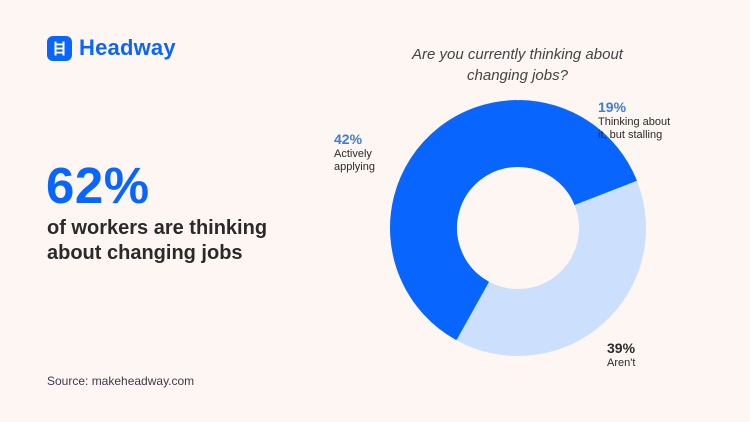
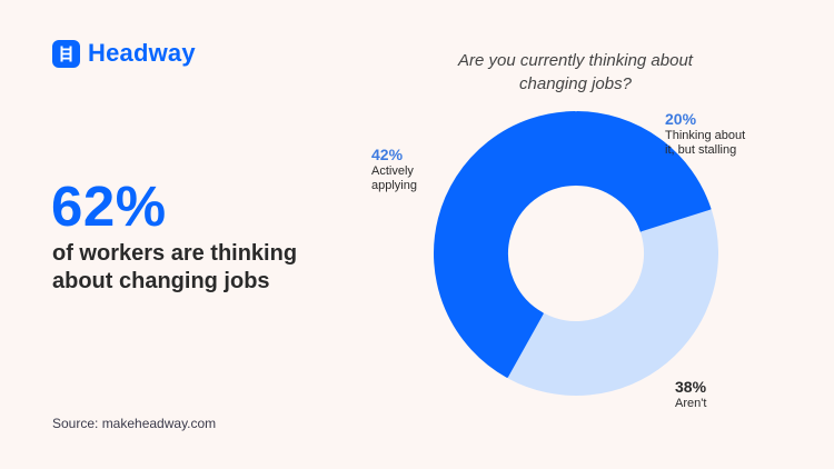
Thinking about it, but stalling: 19% -> 20%
Aren't: 39% -> 38%
